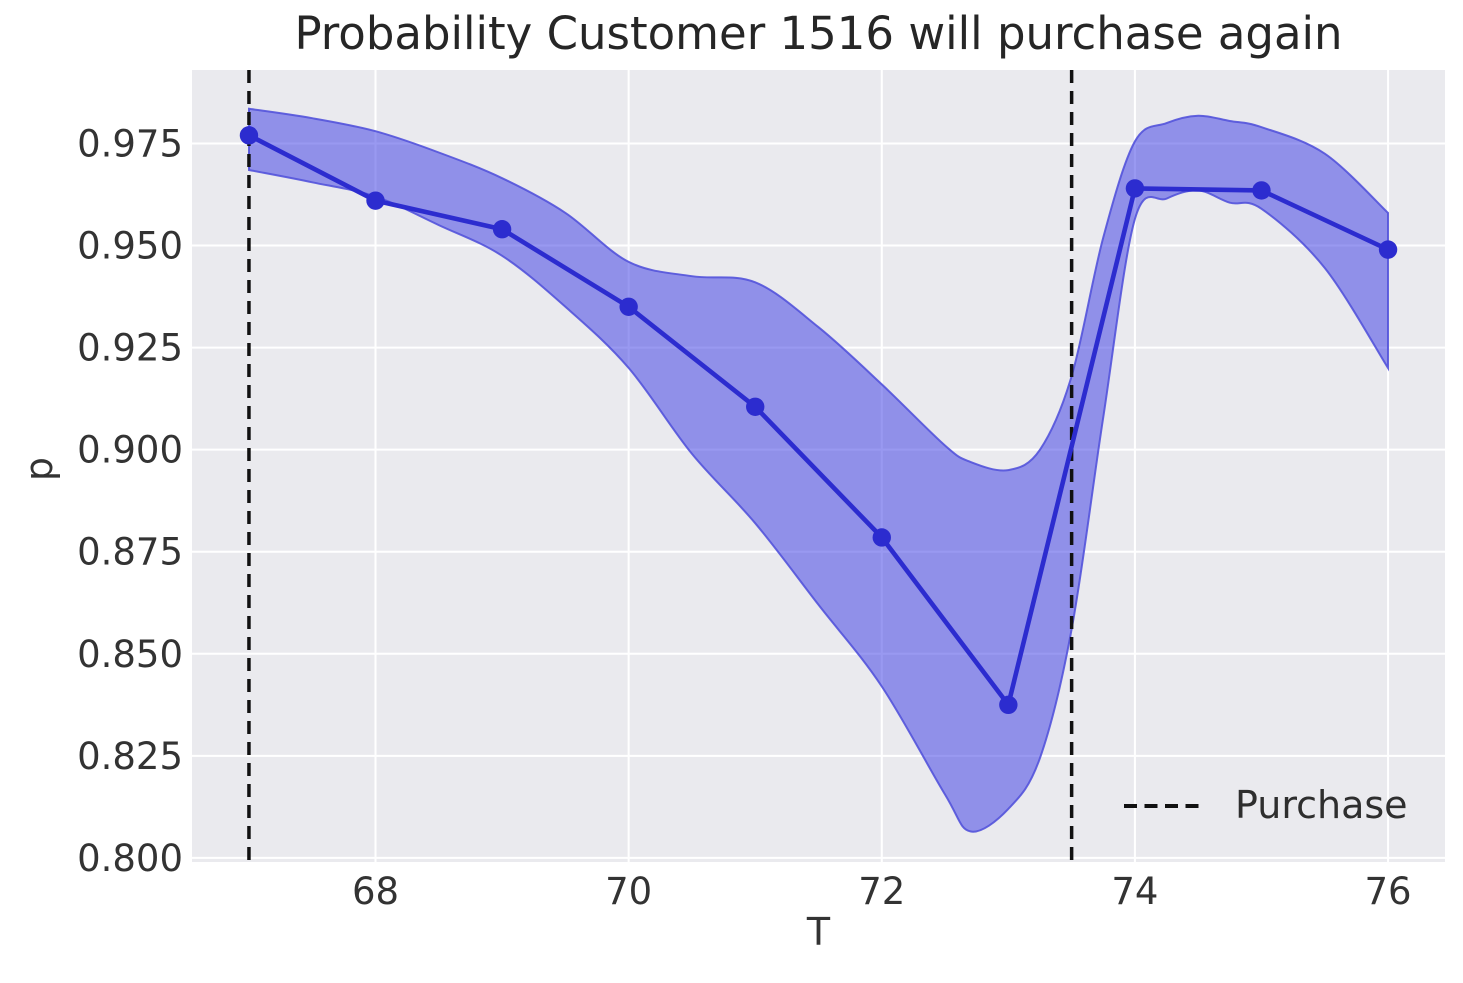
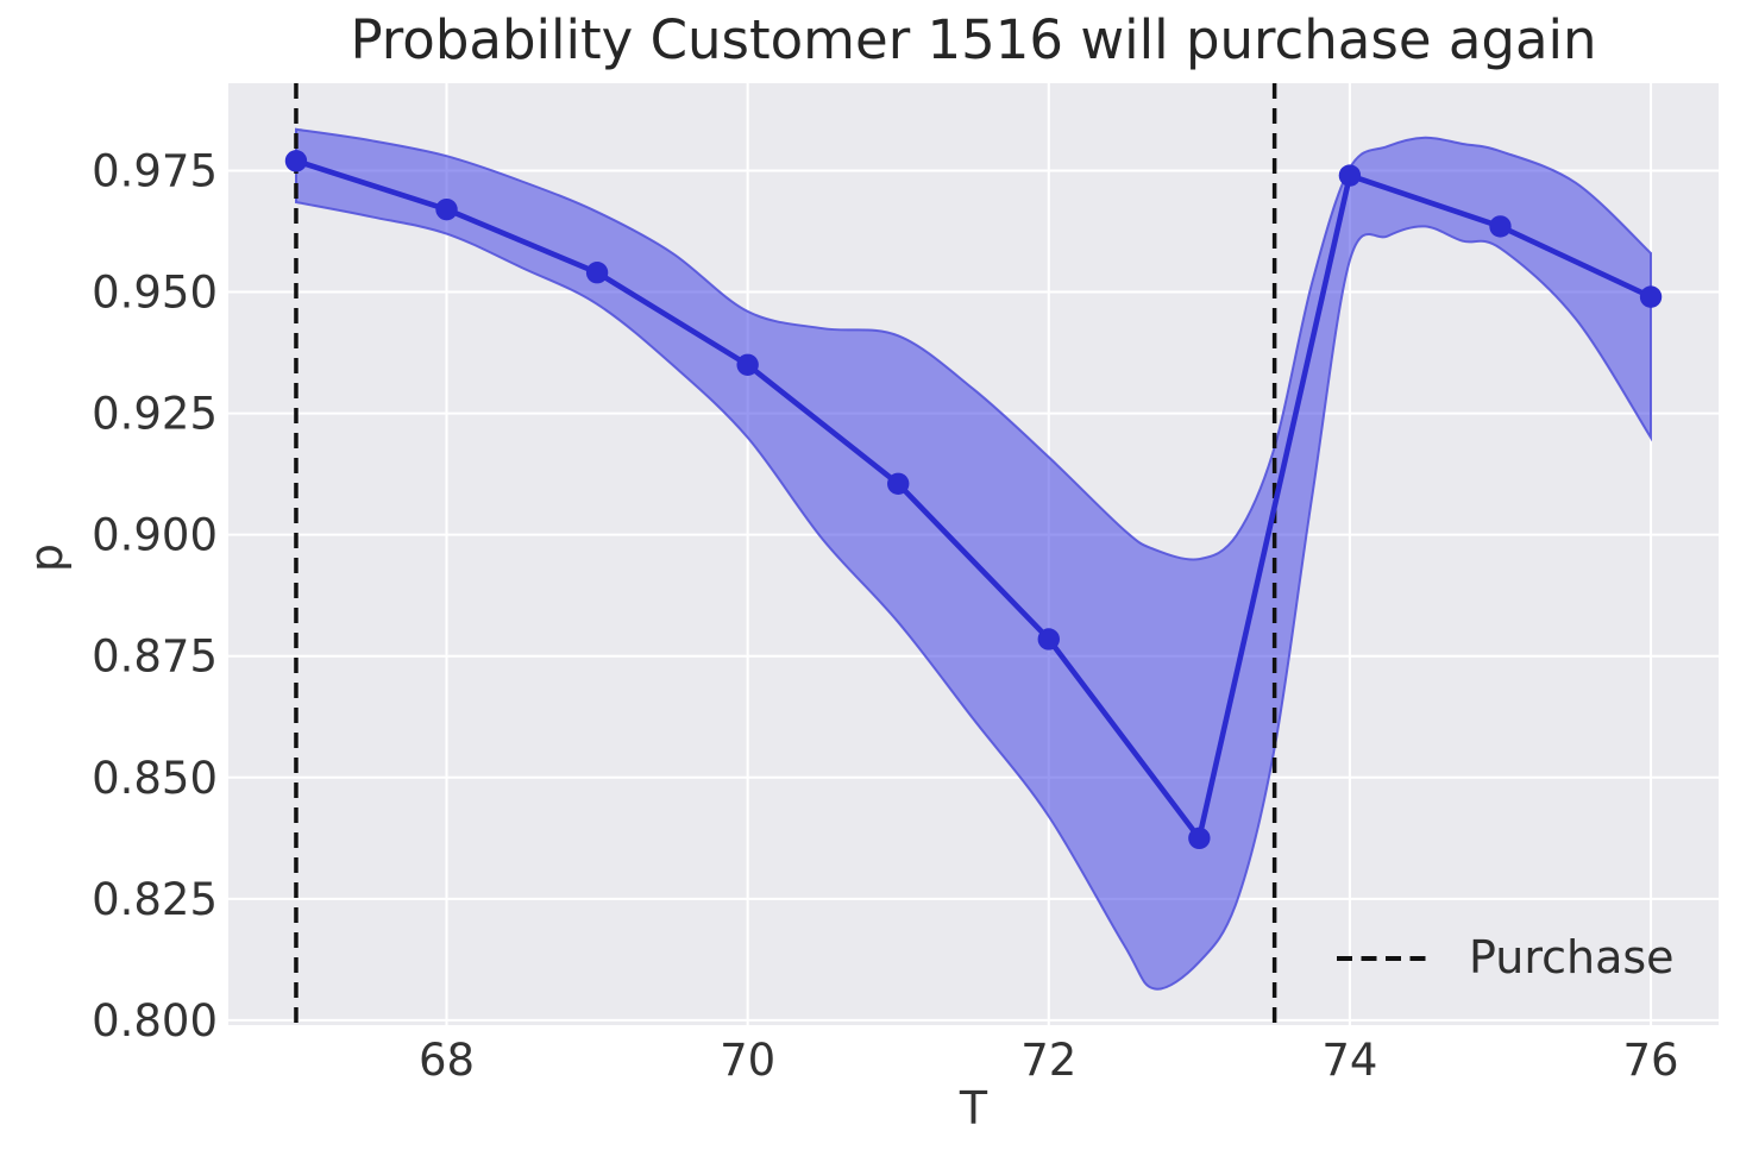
68: 0.961 -> 0.967
74: 0.964 -> 0.974
